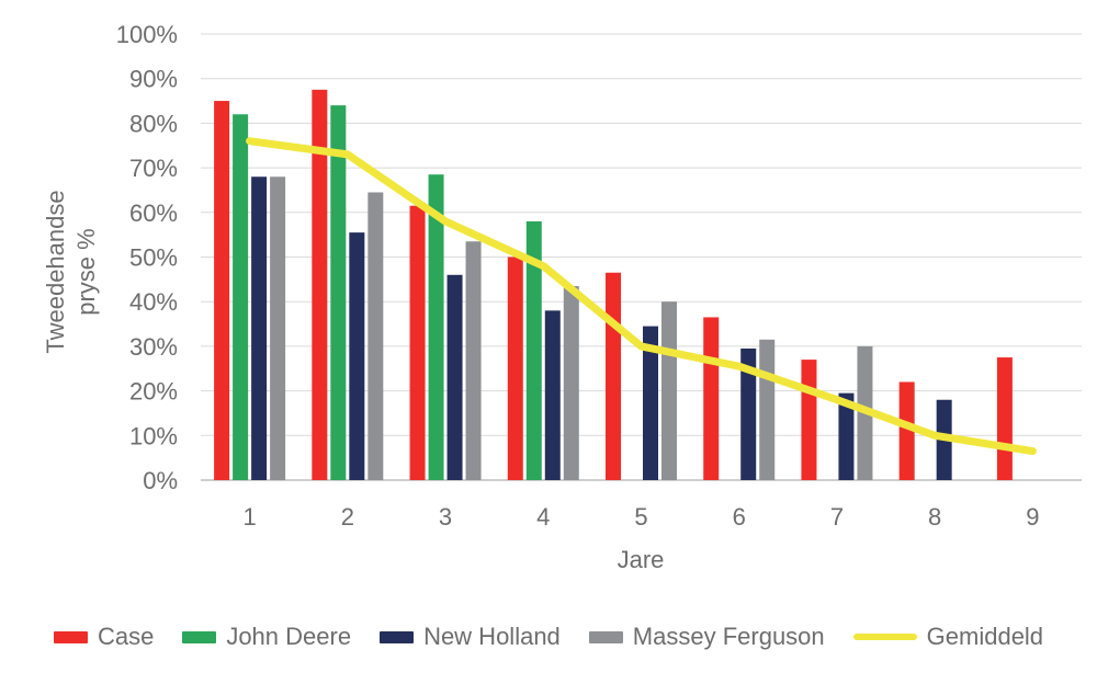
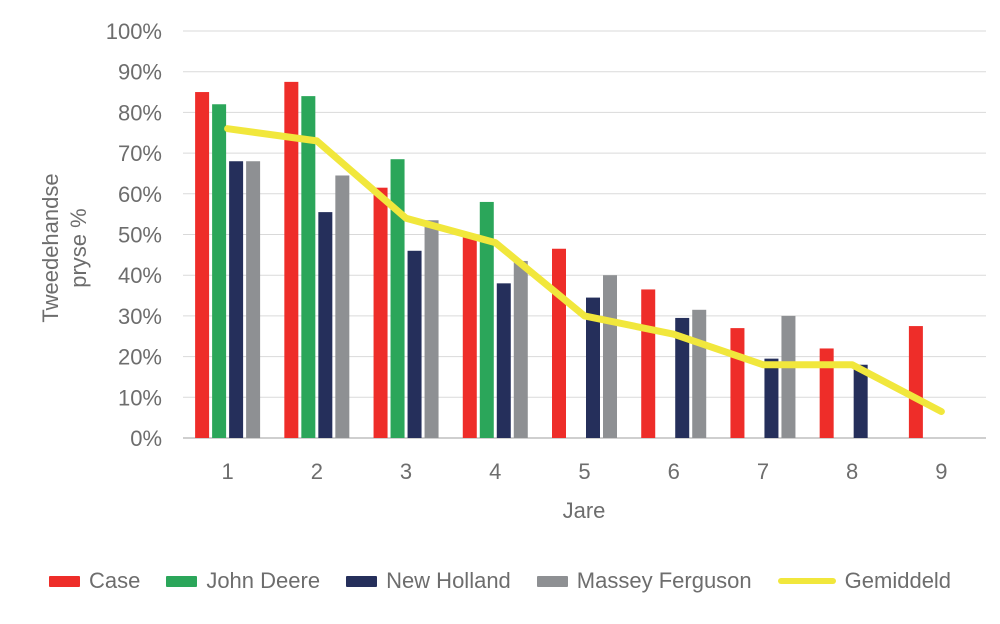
Gemiddeld/3: 58% -> 54%
Gemiddeld/8: 10% -> 18%
